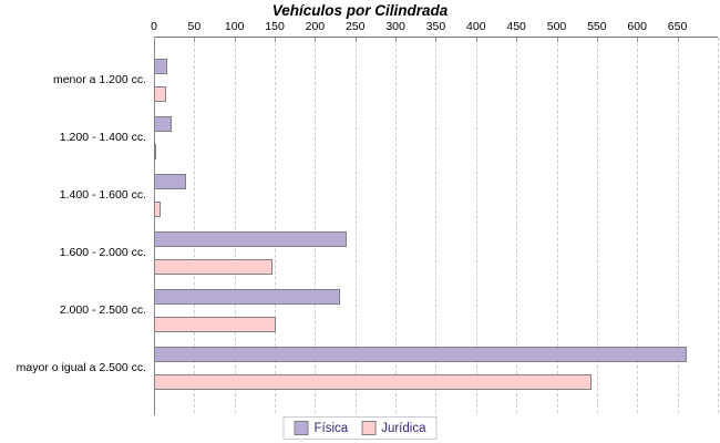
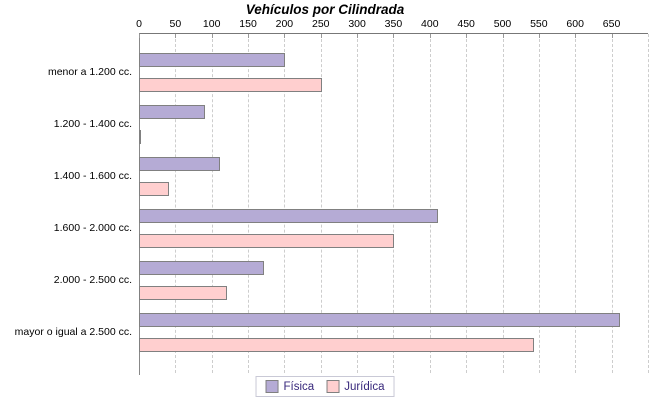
Física/menor a 1.200 cc.: 20 -> 200
Jurídica/menor a 1.200 cc.: 10 -> 250
Física/1.200 - 1.400 cc.: 20 -> 90
Física/1.400 - 1.600 cc.: 40 -> 110
Jurídica/1.400 - 1.600 cc.: 10 -> 40
Física/1.600 - 2.000 cc.: 240 -> 410
Jurídica/1.600 - 2.000 cc.: 150 -> 350
Física/2.000 - 2.500 cc.: 230 -> 170
Jurídica/2.000 - 2.500 cc.: 150 -> 120
